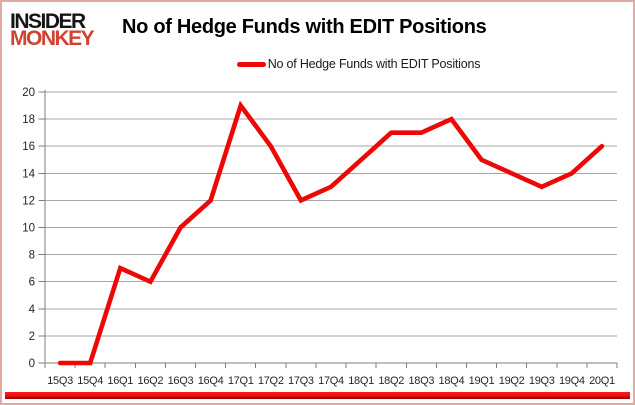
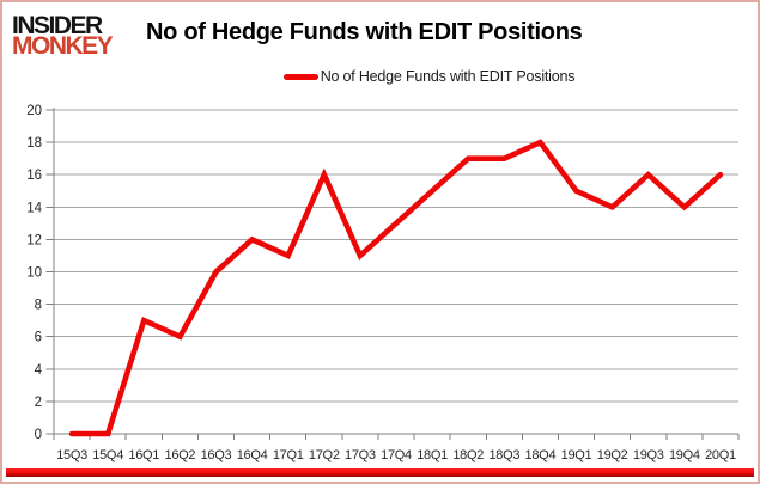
17Q1: 19 -> 11
17Q3: 12 -> 11
19Q3: 13 -> 16
